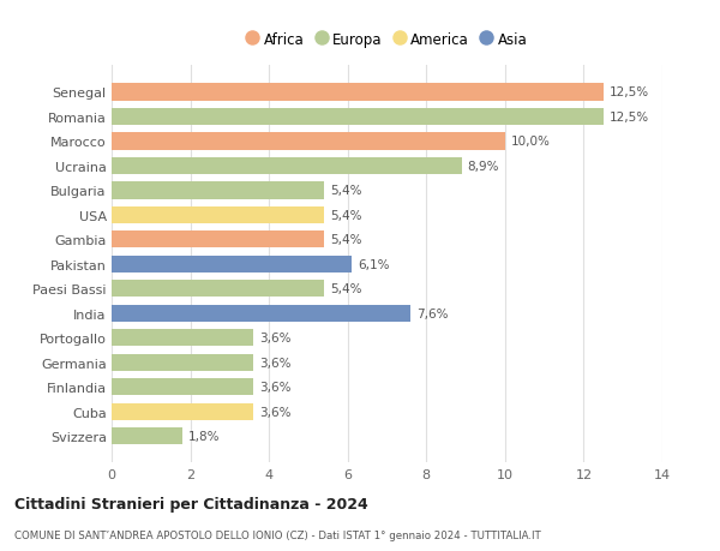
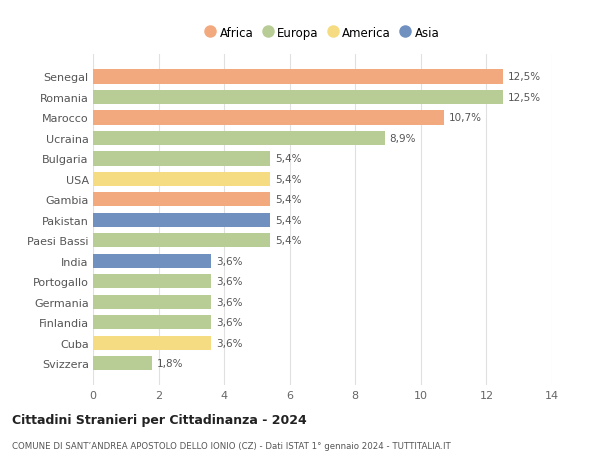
Marocco: 10,0% -> 10,7%
Pakistan: 6,1% -> 5,4%
India: 7,6% -> 3,6%
